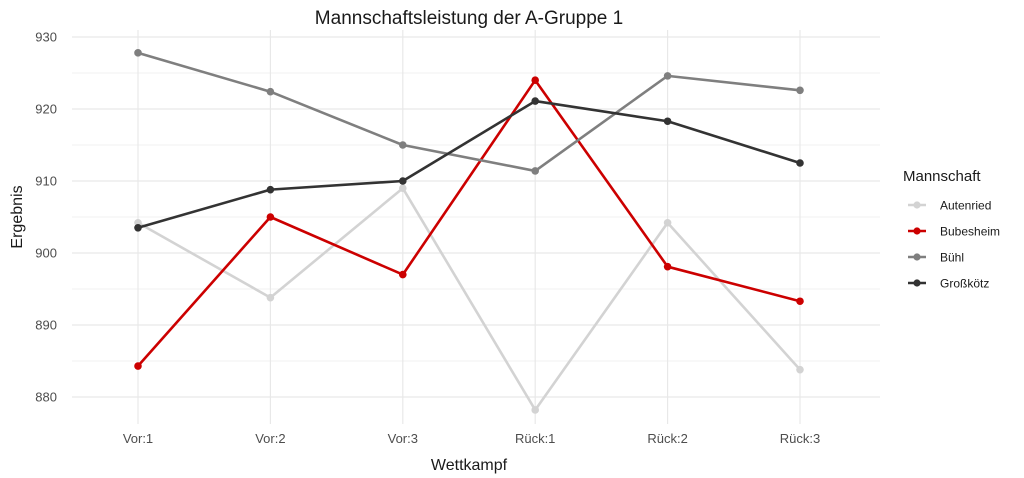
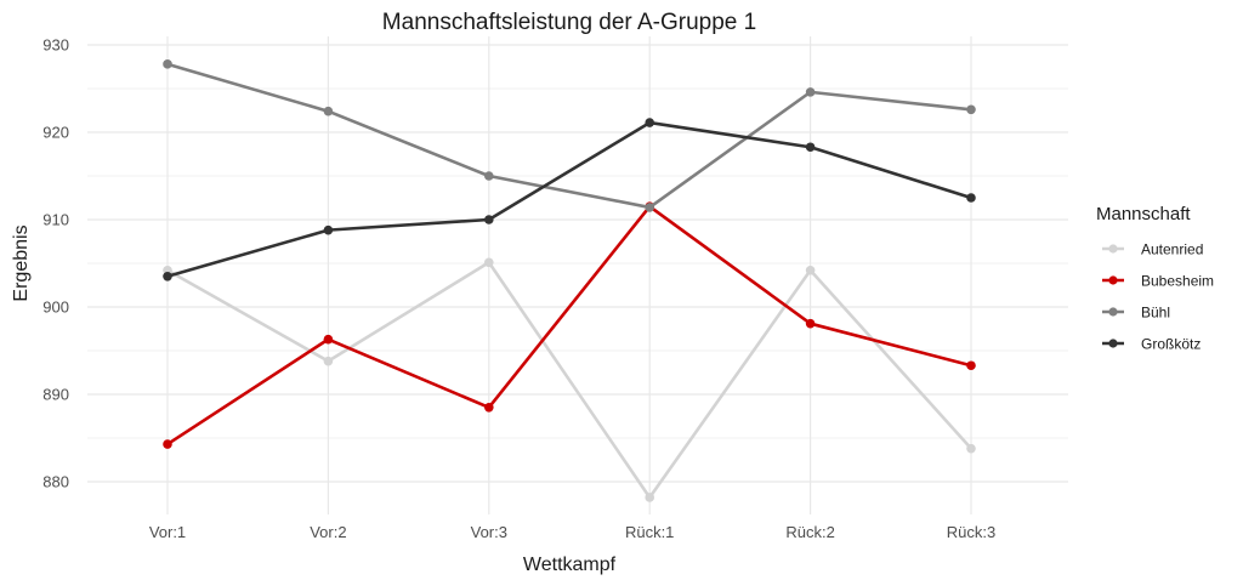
Bubesheim/Vor:2: 905 -> 896
Autenried/Vor:3: 909 -> 905
Bubesheim/Vor:3: 897 -> 888
Bubesheim/Rück:1: 924 -> 912
